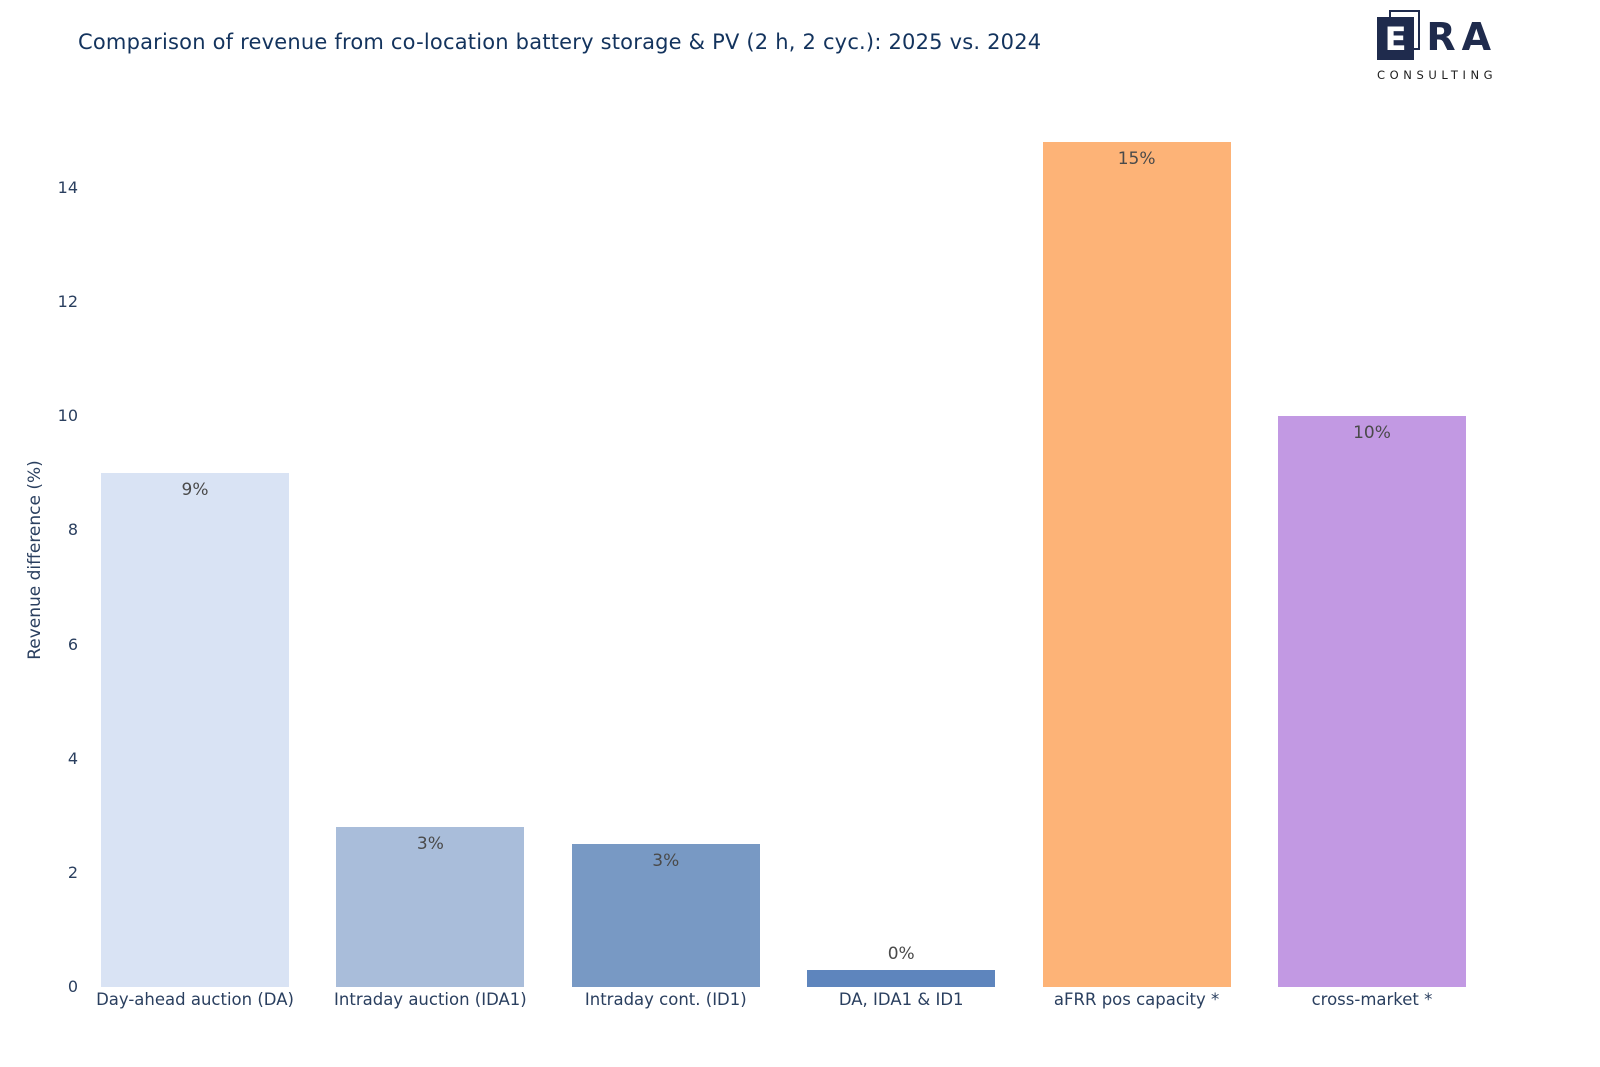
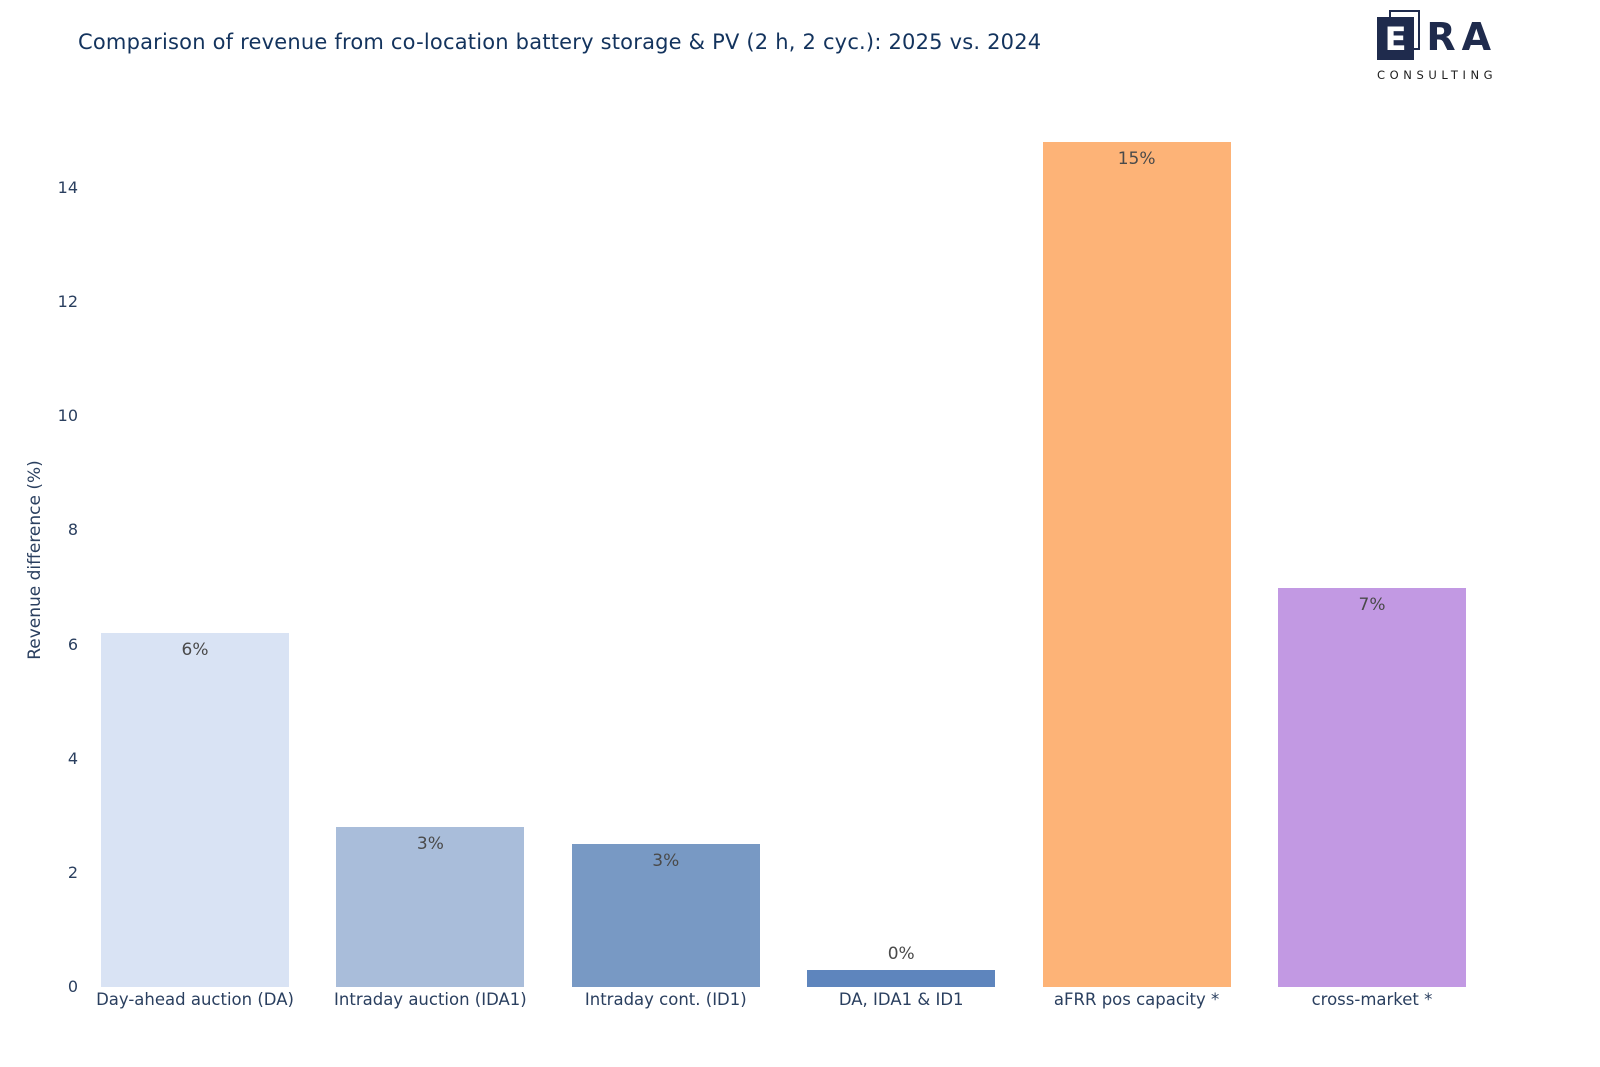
Day-ahead auction (DA): 9% -> 6%
cross-market *: 10% -> 7%
